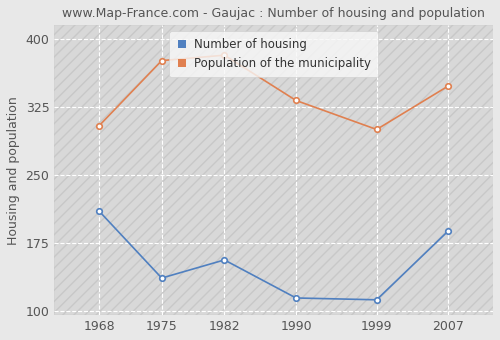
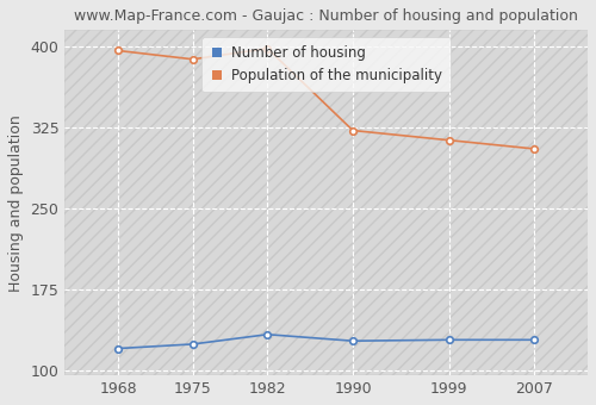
Number of housing/1968: 210 -> 120
Population of the municipality/1968: 304 -> 396
Number of housing/1975: 136 -> 124
Population of the municipality/1975: 376 -> 388
Number of housing/1982: 156 -> 133
Population of the municipality/1982: 382 -> 398
Number of housing/1990: 114 -> 127
Population of the municipality/1990: 332 -> 322
Number of housing/1999: 112 -> 128
Population of the municipality/1999: 300 -> 313
Number of housing/2007: 188 -> 128
Population of the municipality/2007: 348 -> 305
